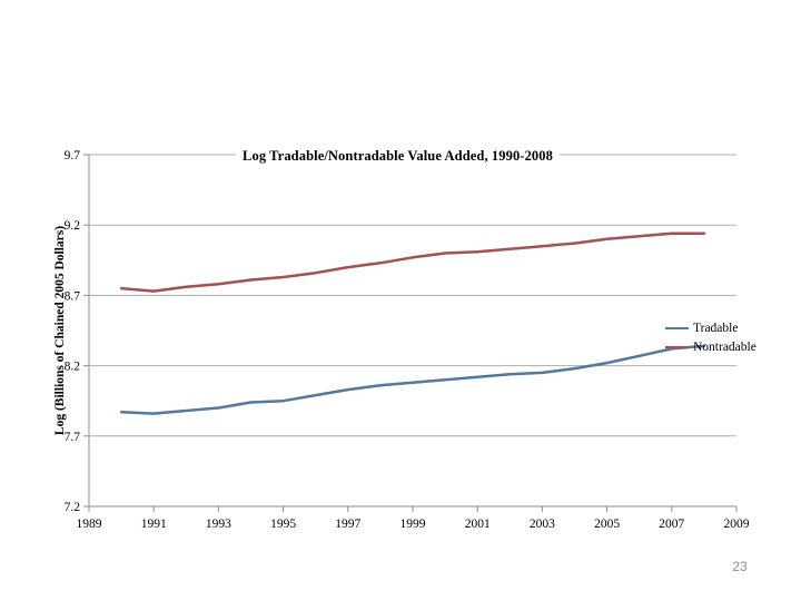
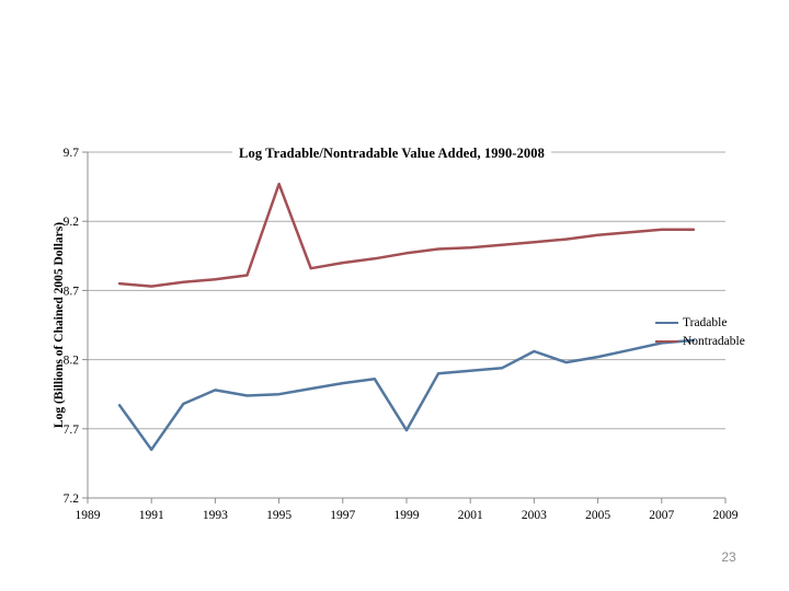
Tradable/1991: 7.86 -> 7.55
Tradable/1993: 7.90 -> 7.98
Nontradable/1995: 8.83 -> 9.47
Tradable/1999: 8.08 -> 7.69
Tradable/2003: 8.15 -> 8.26
